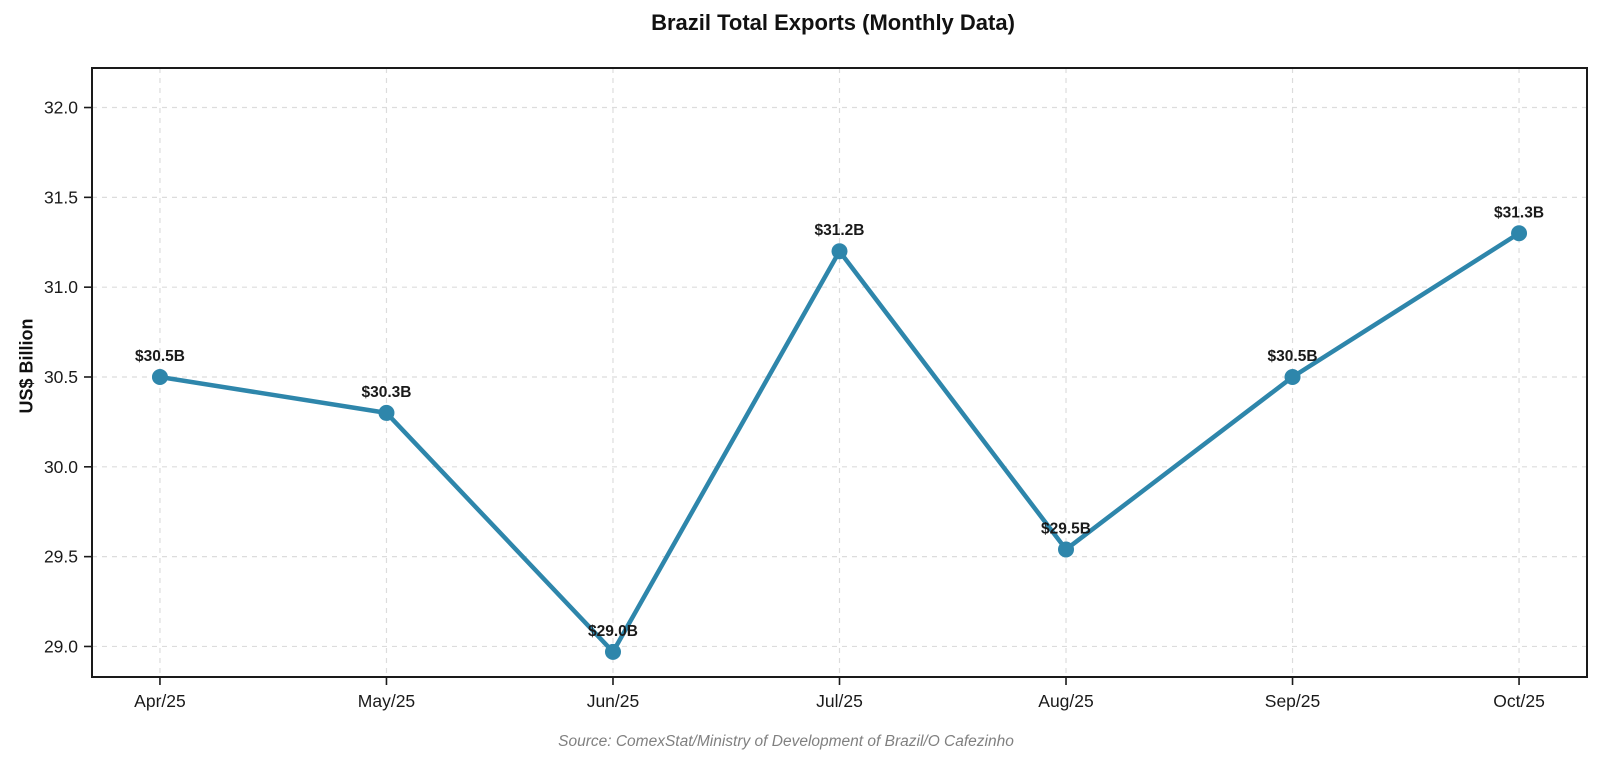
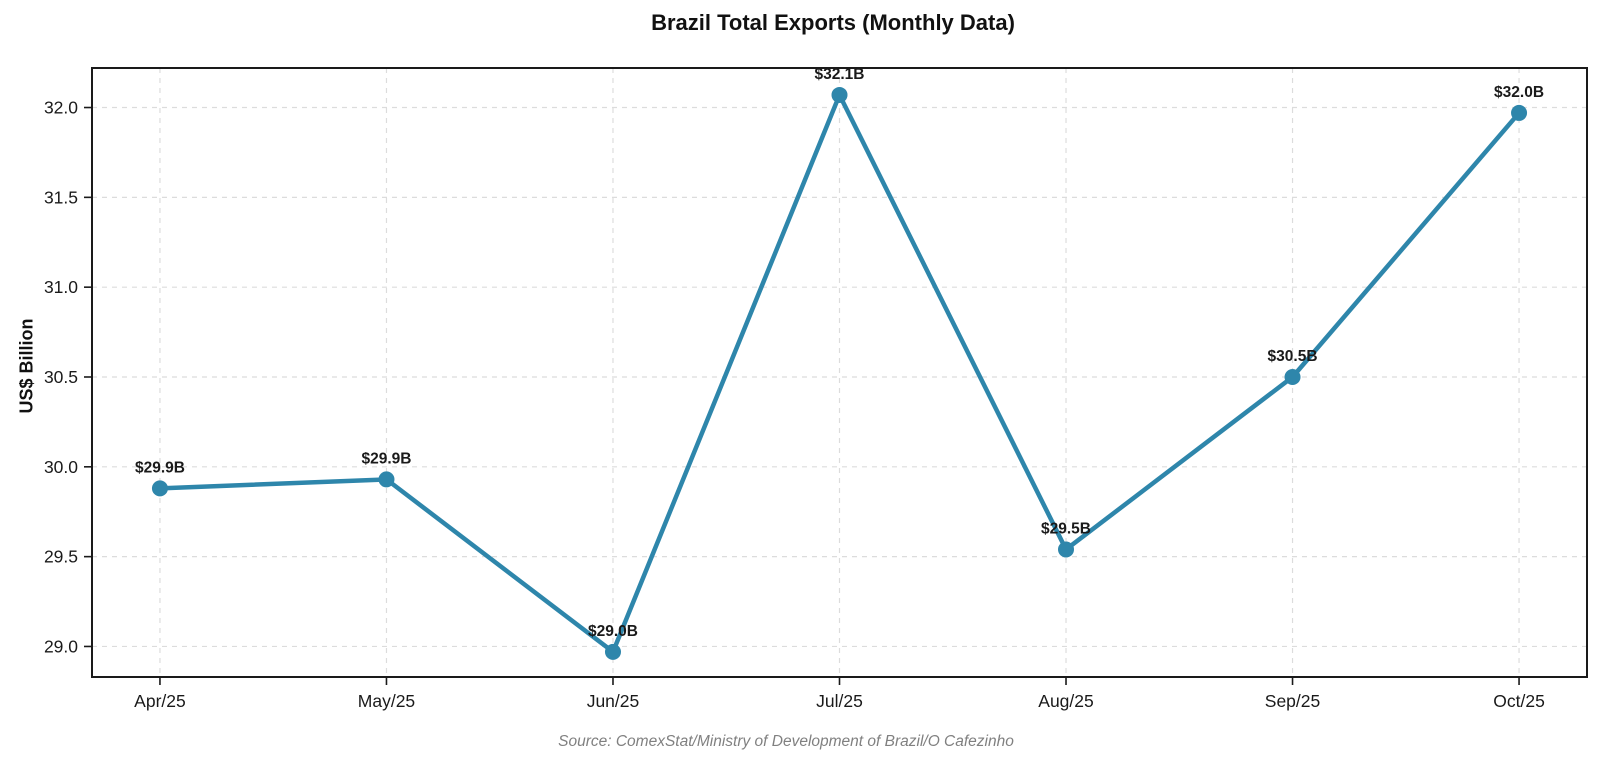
Apr/25: $30.5B -> $29.9B
May/25: $30.3B -> $29.9B
Jul/25: $31.2B -> $32.1B
Oct/25: $31.3B -> $32.0B
